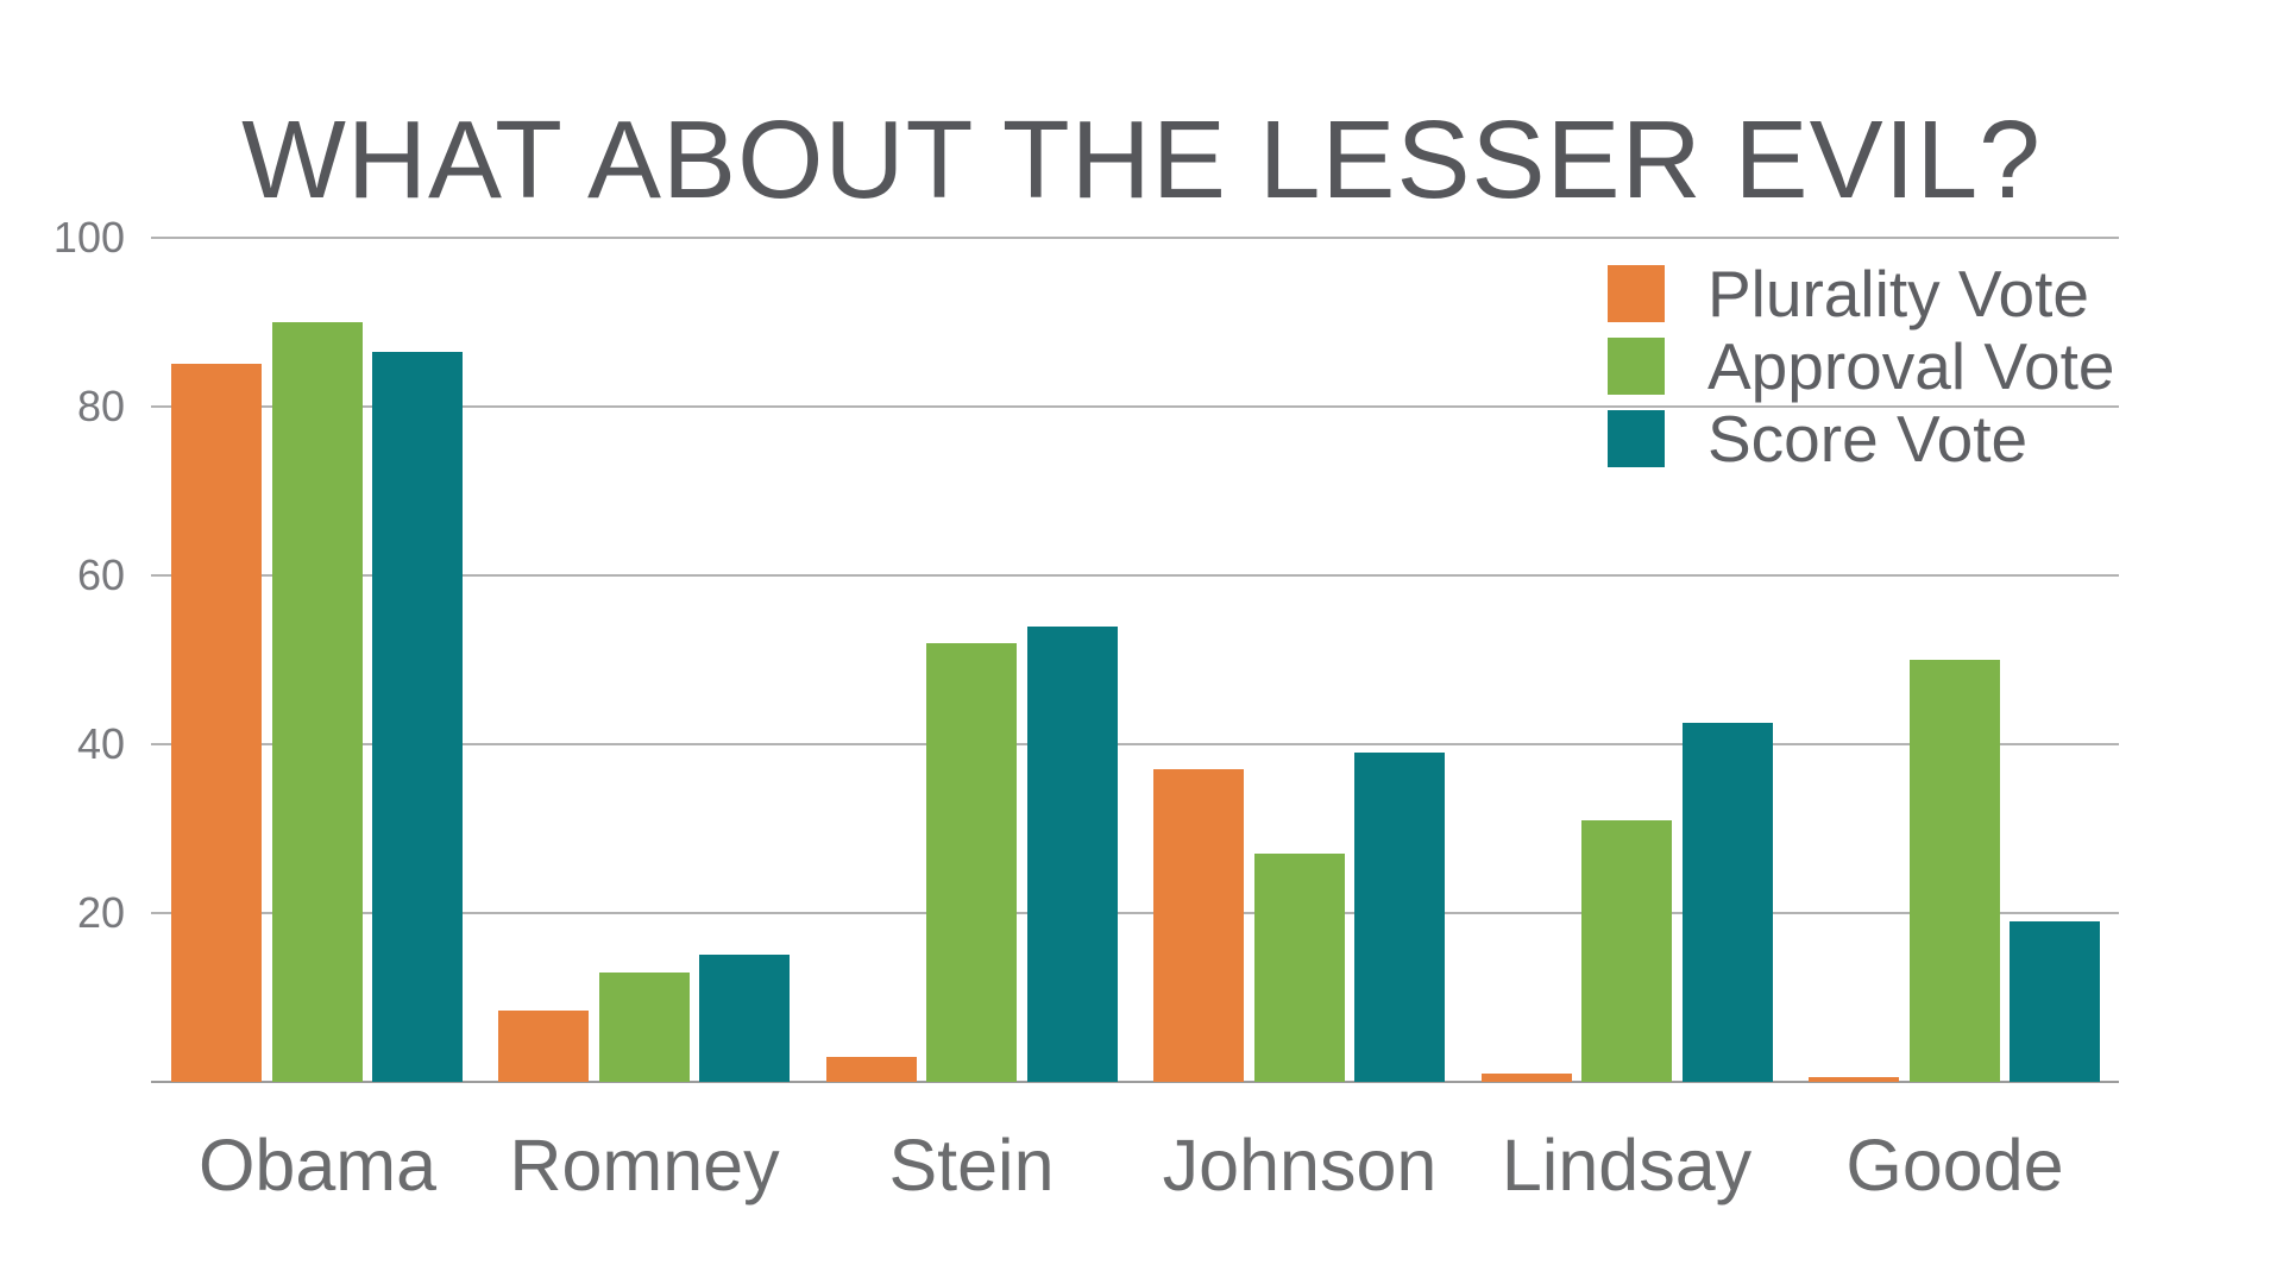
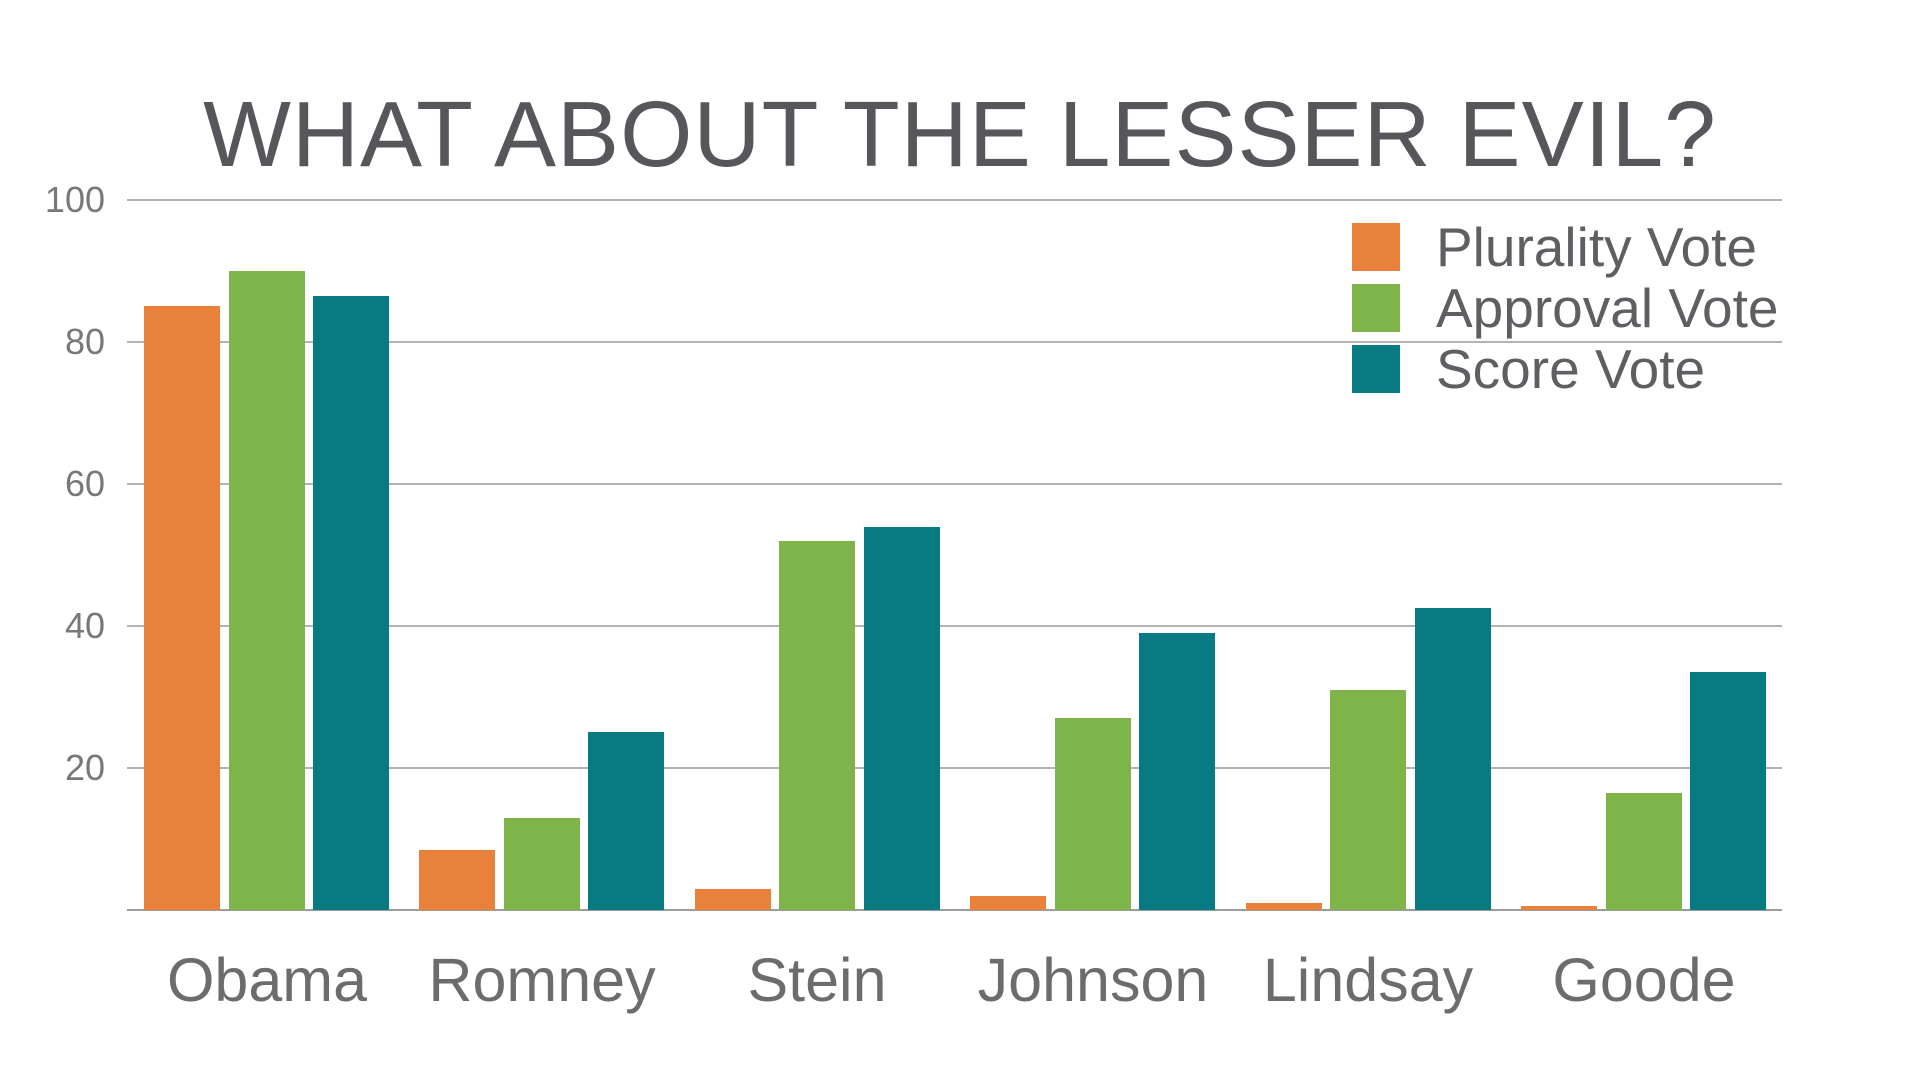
Score Vote/Romney: 15 -> 25
Plurality Vote/Johnson: 37 -> 2
Approval Vote/Goode: 50 -> 16
Score Vote/Goode: 19 -> 34
